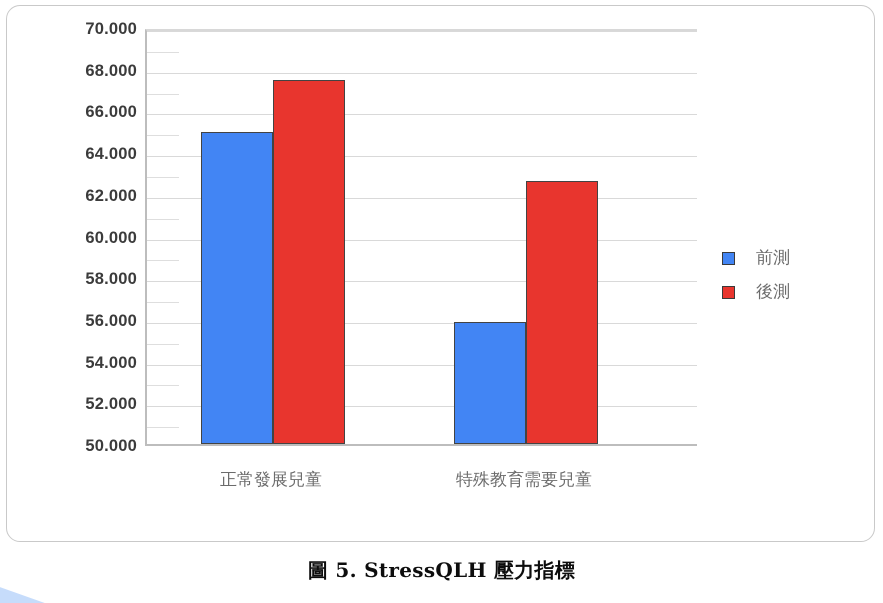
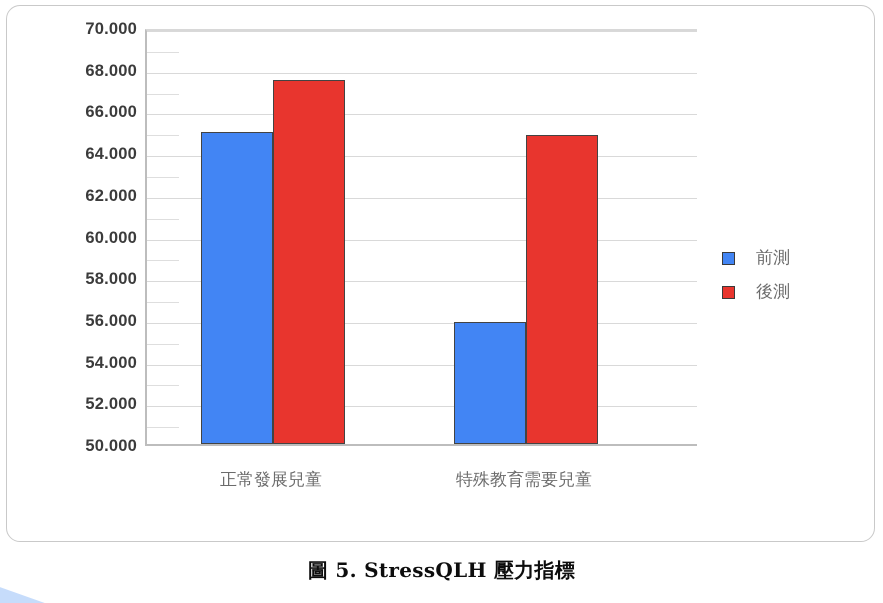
後測/特殊教育需要兒童: 62.6 -> 64.8
